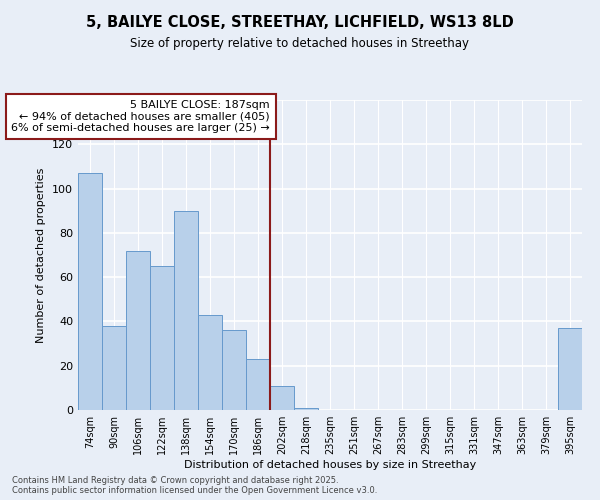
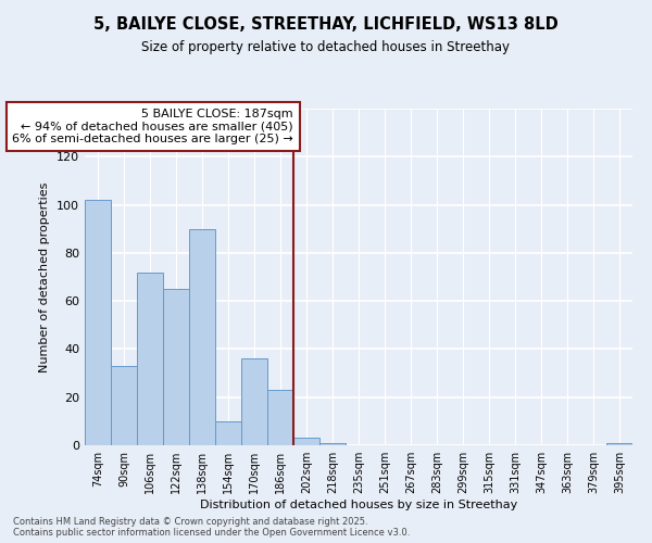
74sqm: 107 -> 102
90sqm: 38 -> 33
154sqm: 43 -> 10
202sqm: 11 -> 3
395sqm: 37 -> 1
